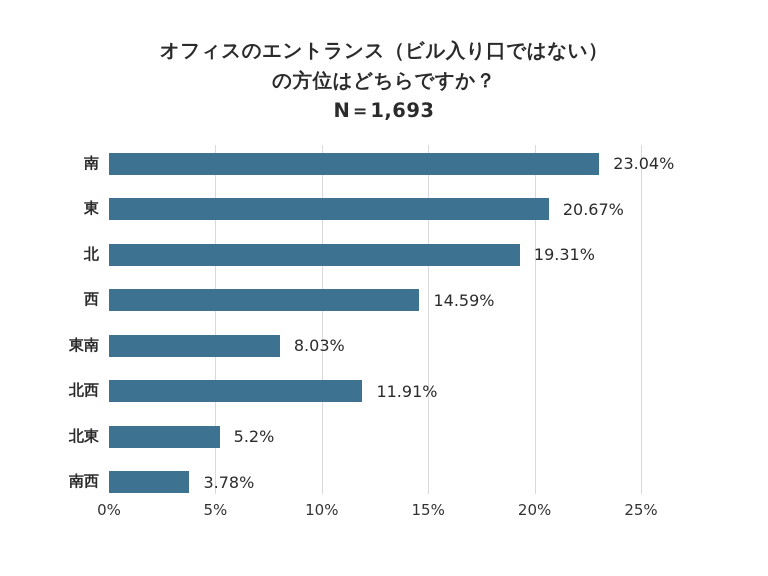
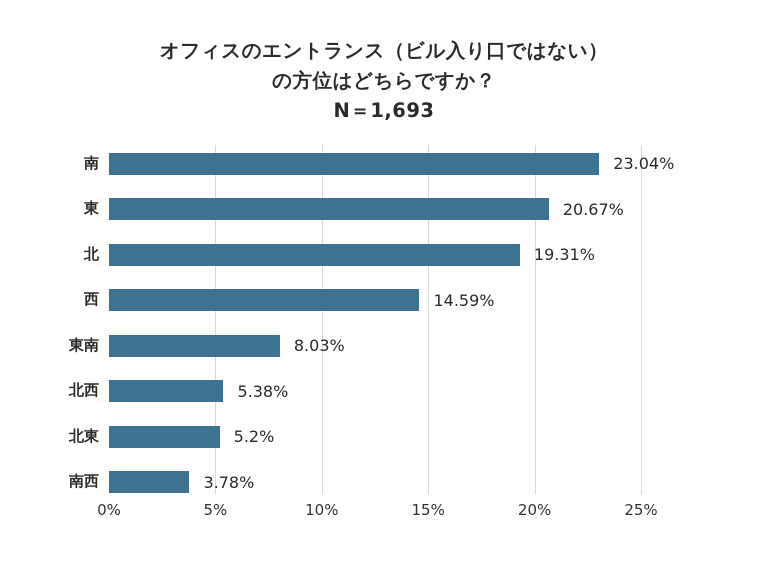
北西: 11.91% -> 5.38%
